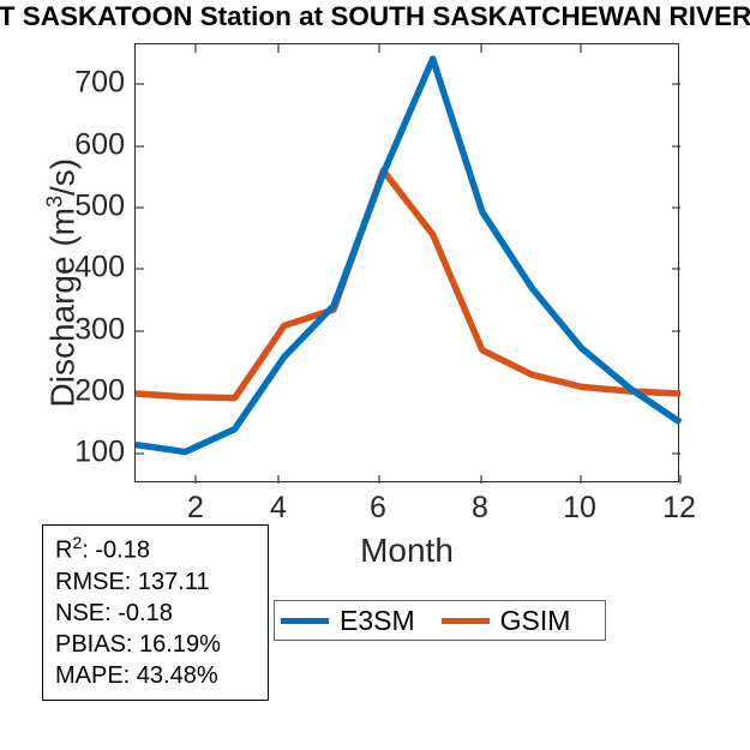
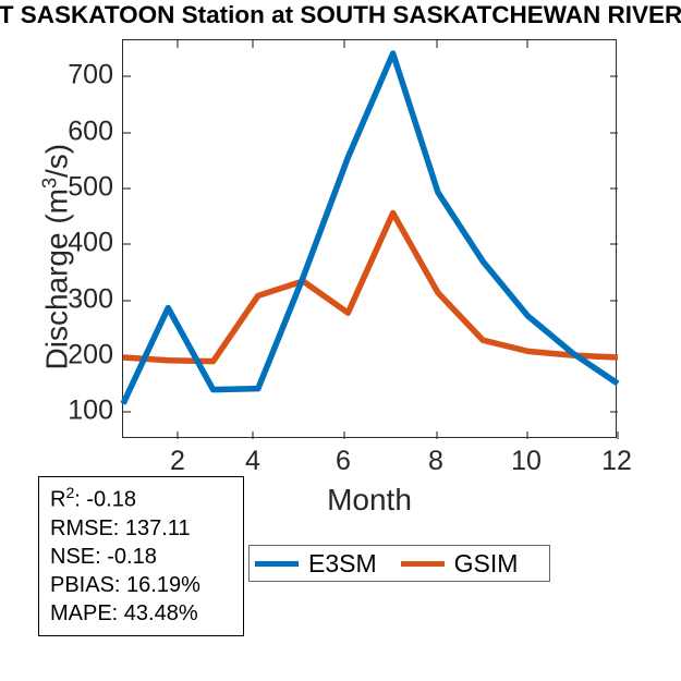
E3SM/2: 60 -> 260
E3SM/4: 230 -> 100
GSIM/6: 560 -> 250
GSIM/8: 240 -> 290
